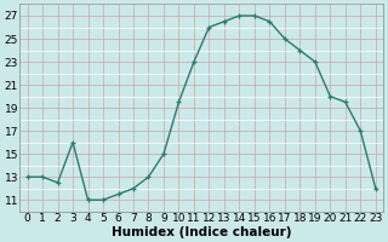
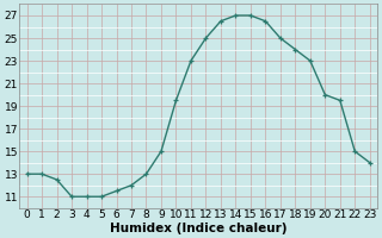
3: 16.0 -> 11.0
12: 26.0 -> 25.0
22: 17.0 -> 15.0
23: 12.0 -> 14.0
